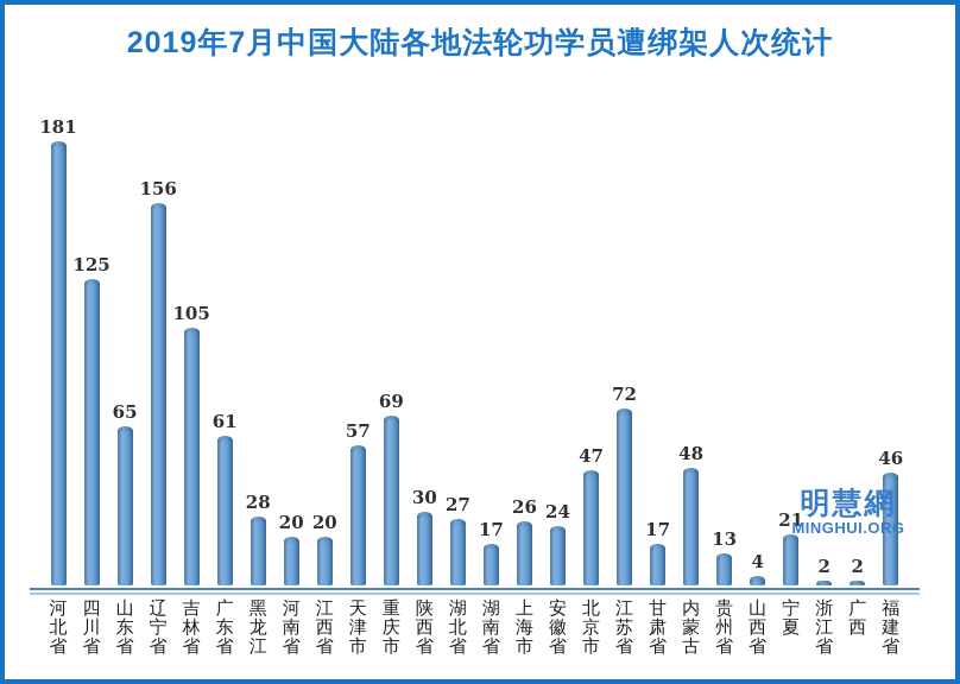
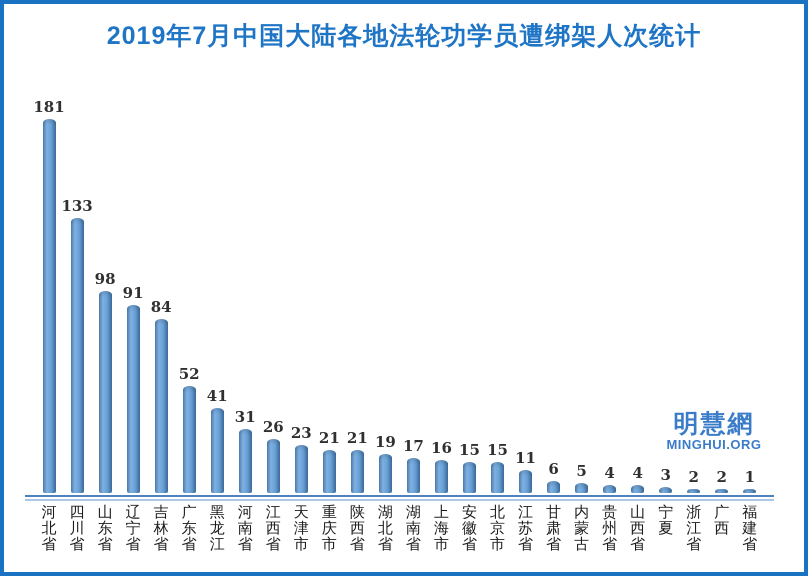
四川省: 125 -> 133
山东省: 65 -> 98
辽宁省: 156 -> 91
吉林省: 105 -> 84
广东省: 61 -> 52
黑龙江: 28 -> 41
河南省: 20 -> 31
江西省: 20 -> 26
天津市: 57 -> 23
重庆市: 69 -> 21
陕西省: 30 -> 21
湖北省: 27 -> 19
上海市: 26 -> 16
安徽省: 24 -> 15
北京市: 47 -> 15
江苏省: 72 -> 11
甘肃省: 17 -> 6
内蒙古: 48 -> 5
贵州省: 13 -> 4
宁夏: 21 -> 3
福建省: 46 -> 1
